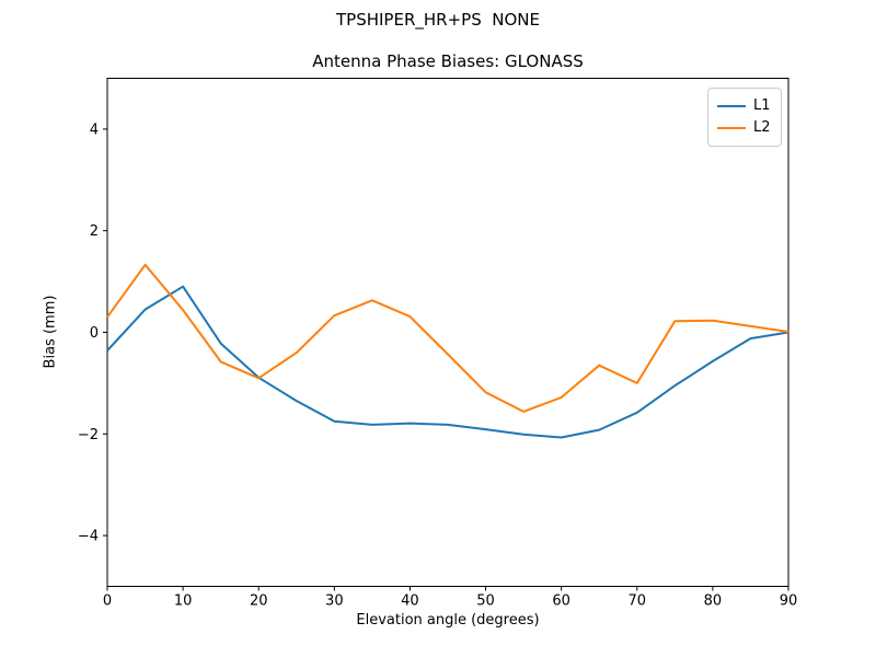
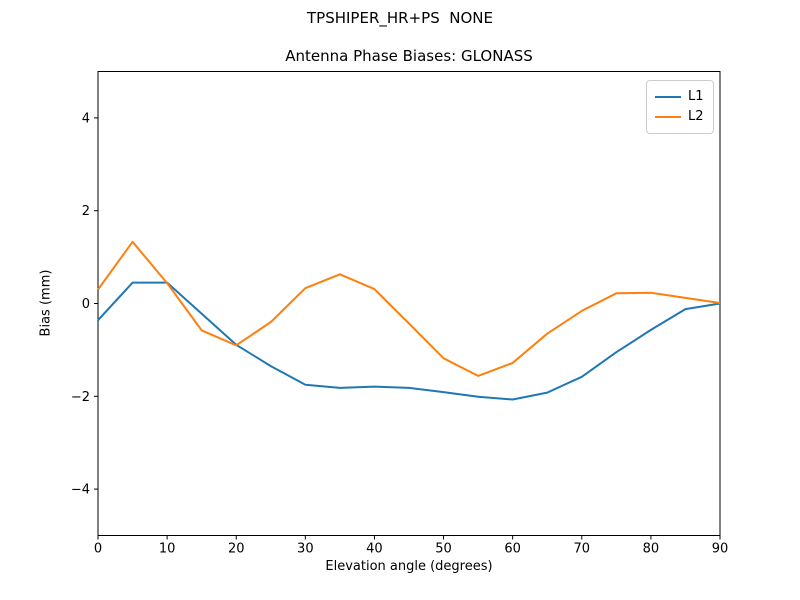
L1/10: 0.9 -> 0.5
L2/70: -1.0 -> -0.2
